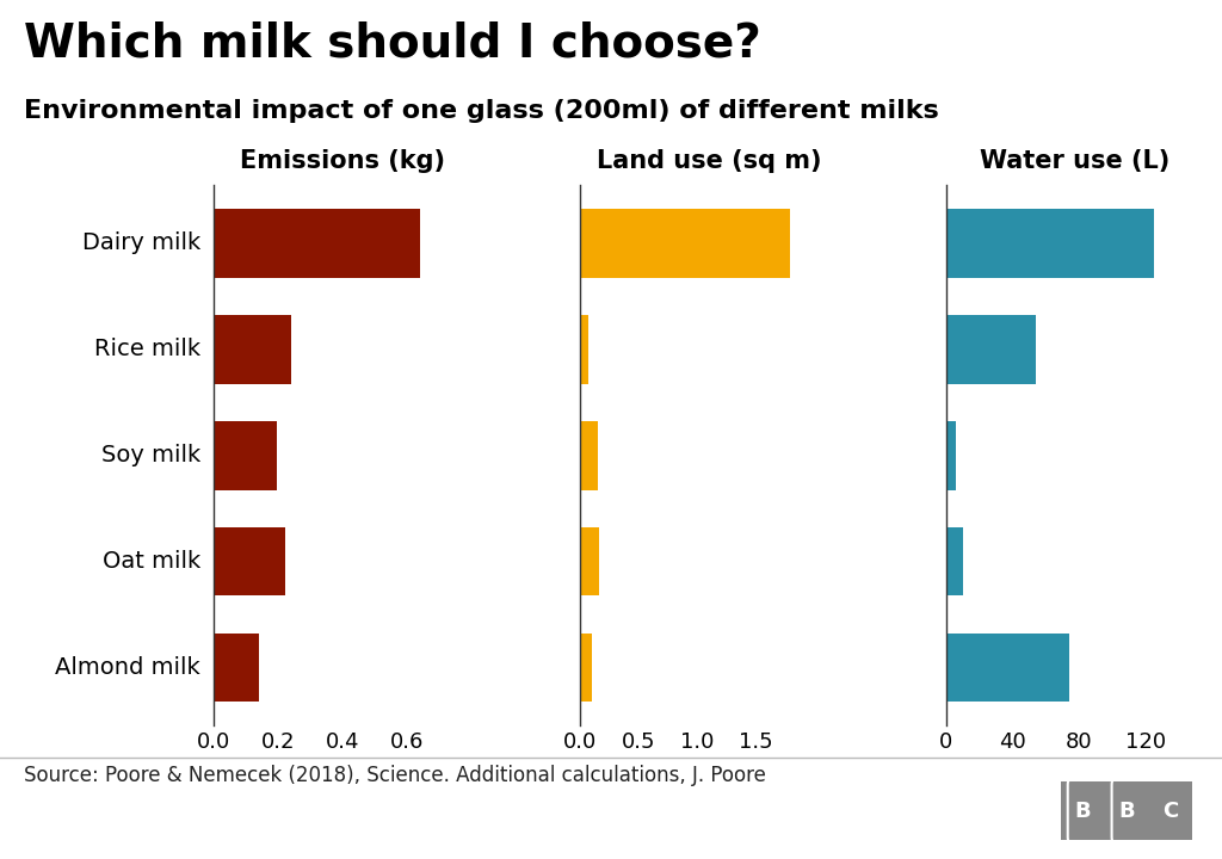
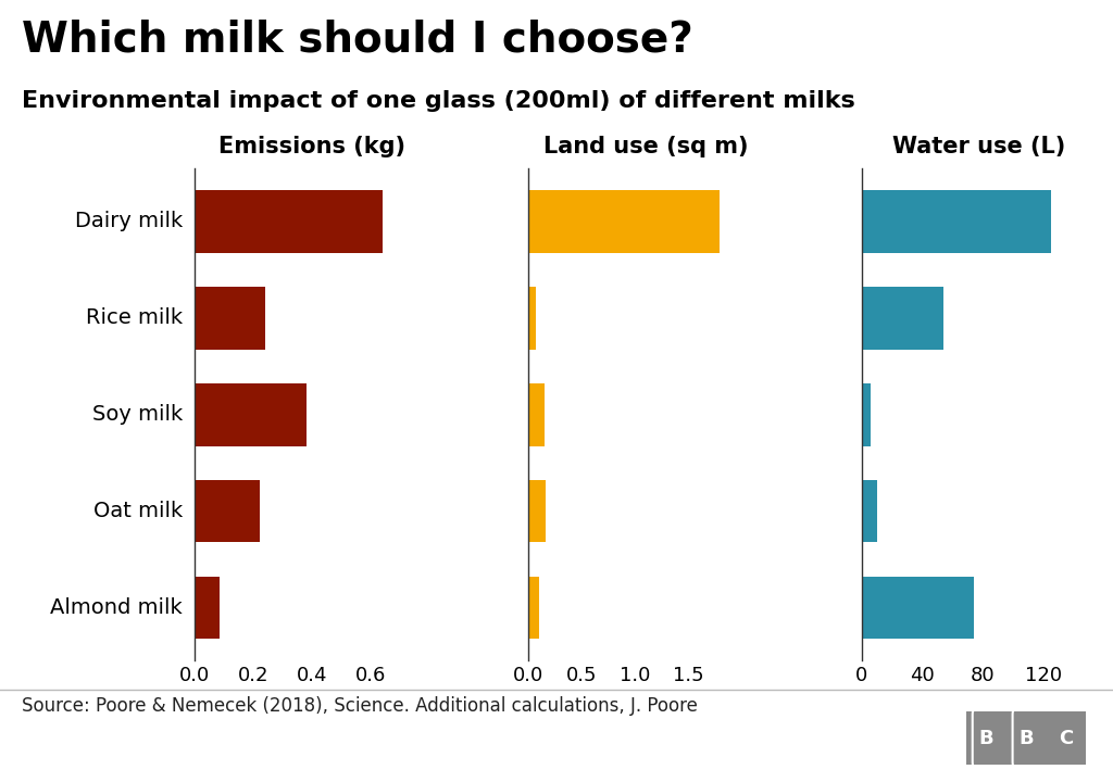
Emissions (kg)/Soy milk: 0.195 -> 0.380
Emissions (kg)/Almond milk: 0.140 -> 0.085
